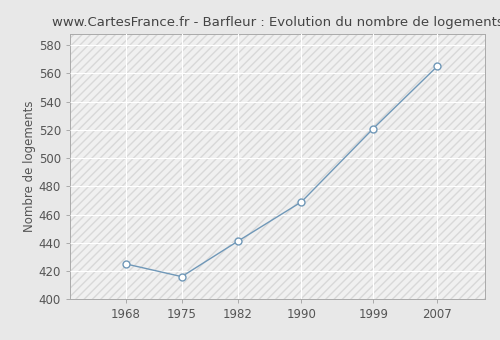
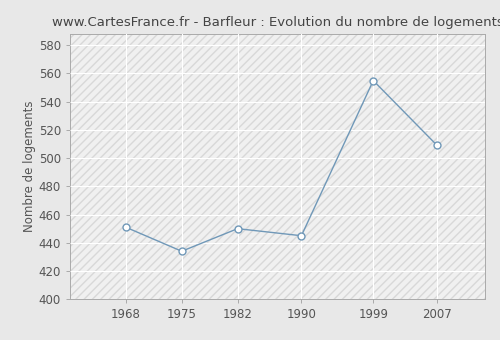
1968: 425 -> 451
1975: 416 -> 434
1982: 441 -> 450
1990: 469 -> 445
1999: 521 -> 555
2007: 565 -> 509
